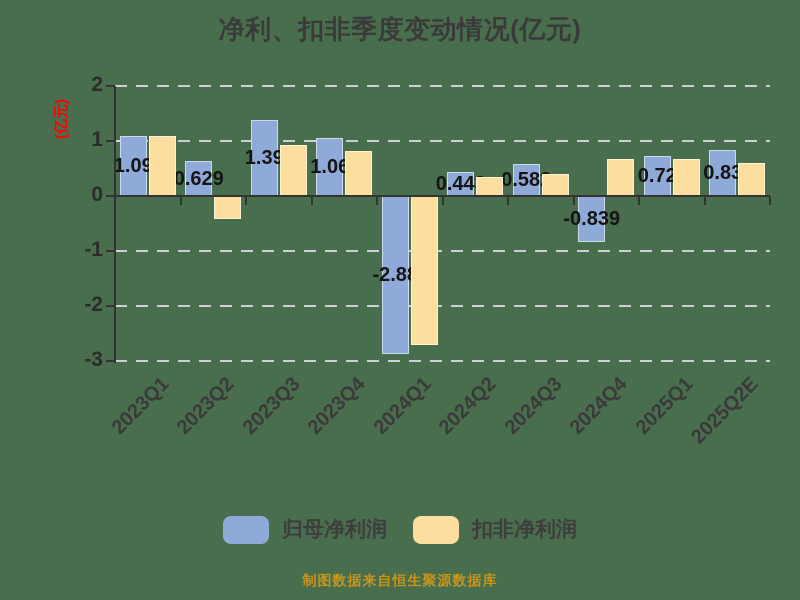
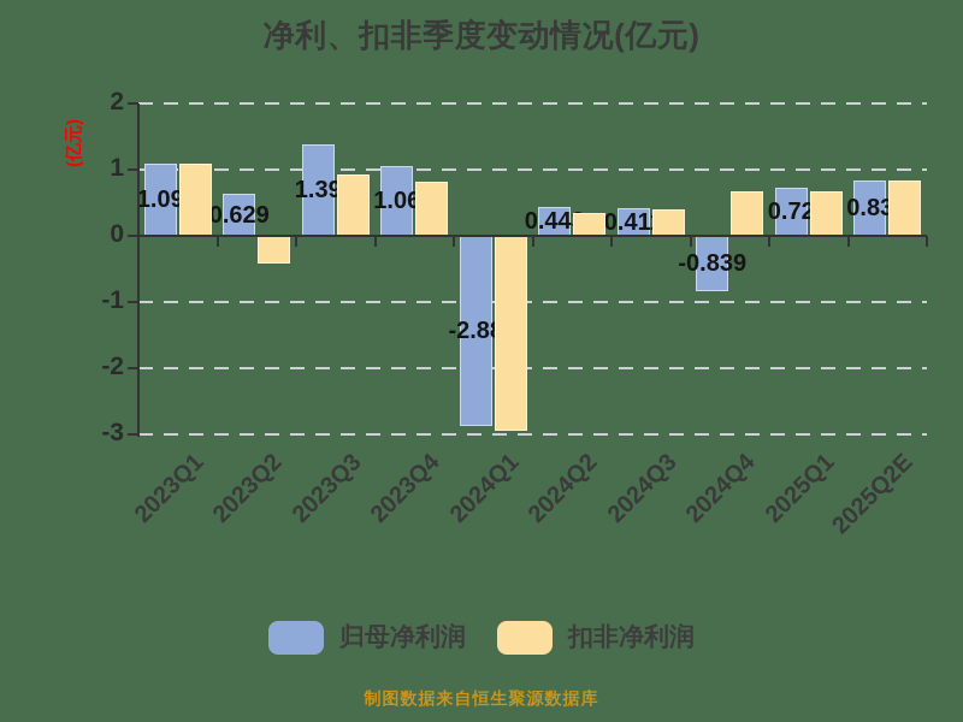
扣非净利润/2024Q1: -2.7 -> -3.0
归母净利润/2024Q3: 0.582 -> 0.411
扣非净利润/2025Q2E: 0.6 -> 0.8
